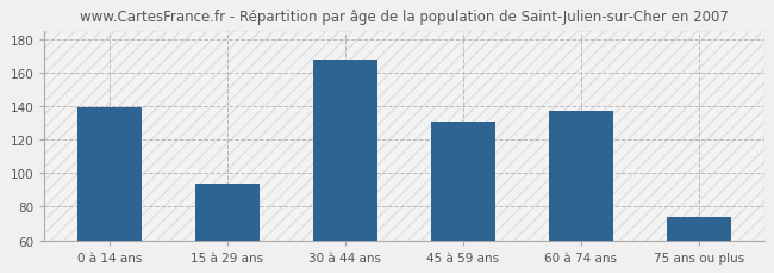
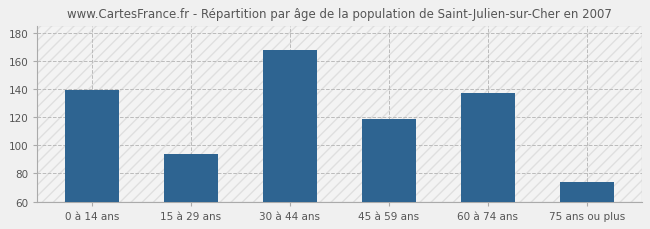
45 à 59 ans: 131 -> 119
